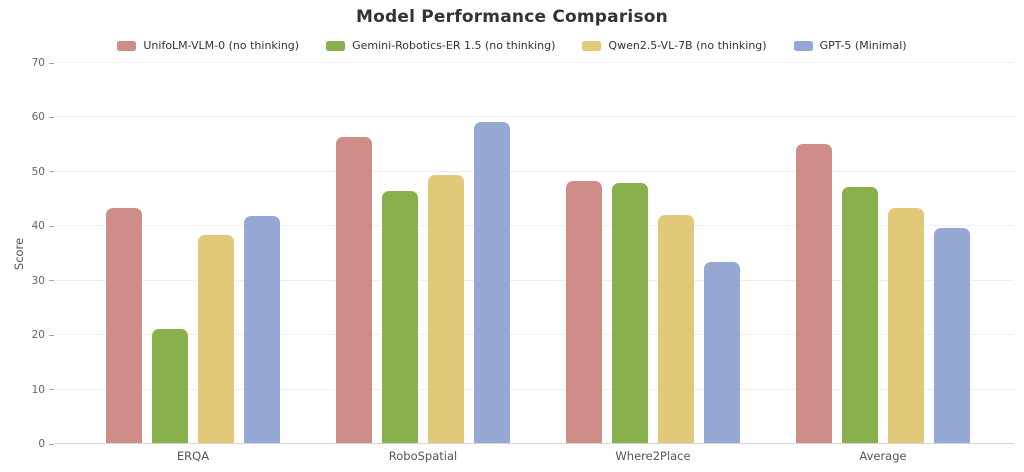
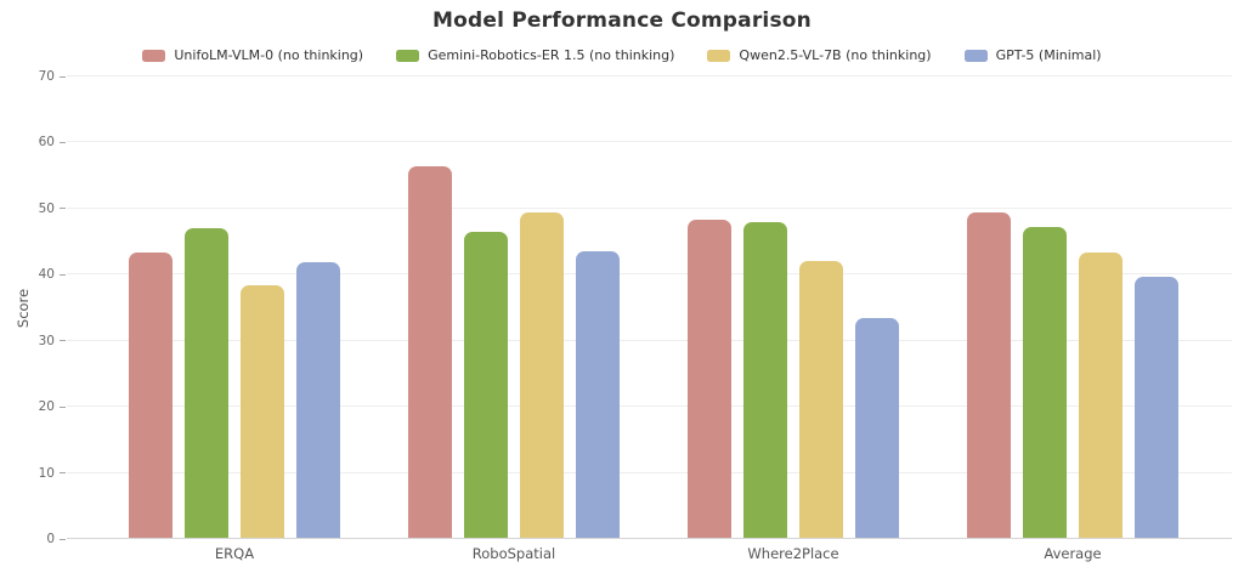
Gemini-Robotics-ER 1.5 (no thinking)/ERQA: 21 -> 47
GPT-5 (Minimal)/RoboSpatial: 59 -> 43
UnifoLM-VLM-0 (no thinking)/Average: 55 -> 49
